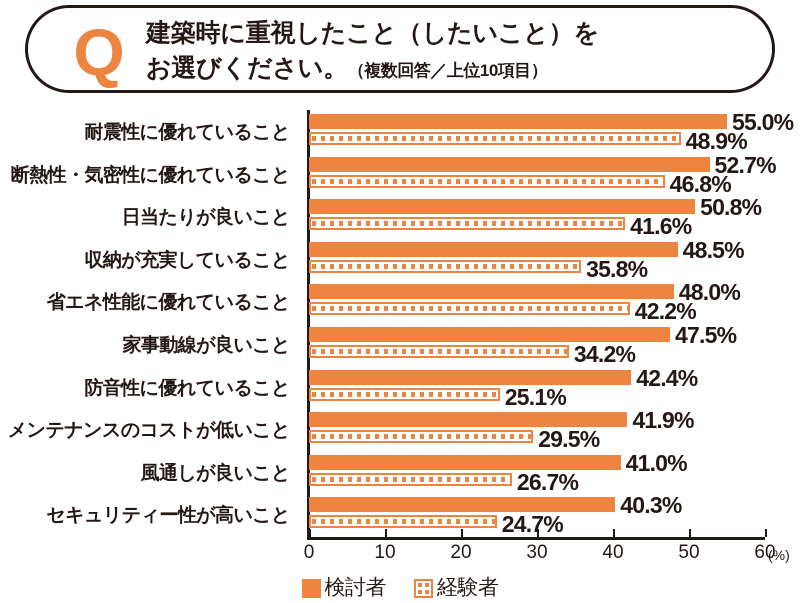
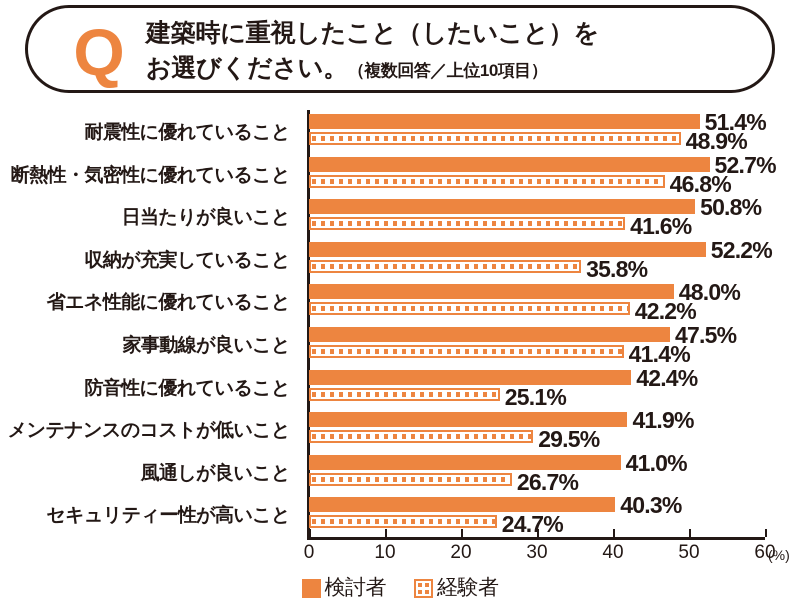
検討者/耐震性に優れていること: 55.0% -> 51.4%
検討者/収納が充実していること: 48.5% -> 52.2%
経験者/家事動線が良いこと: 34.2% -> 41.4%
